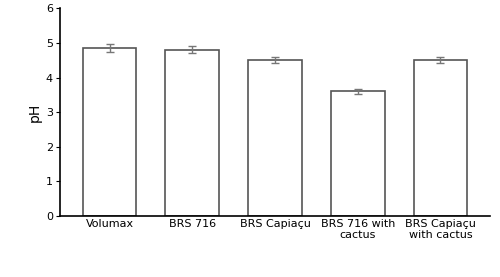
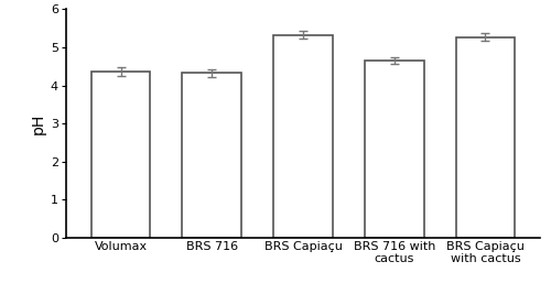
Volumax: 4.85 -> 4.37
BRS 716: 4.80 -> 4.32
BRS Capiaçu: 4.50 -> 5.33
BRS 716 with cactus: 3.60 -> 4.65
BRS Capiaçu with cactus: 4.50 -> 5.27
